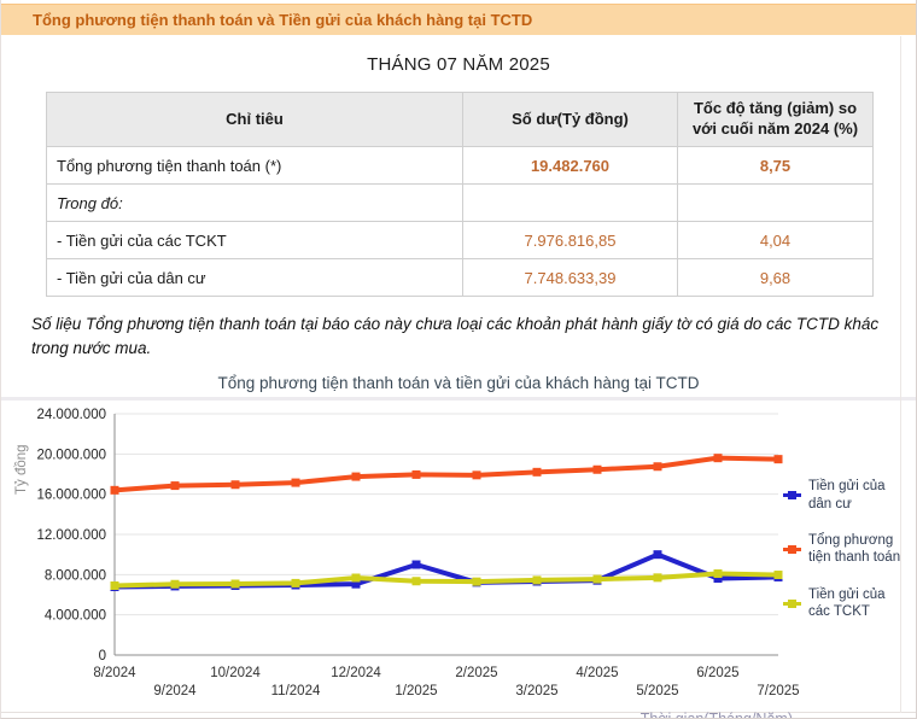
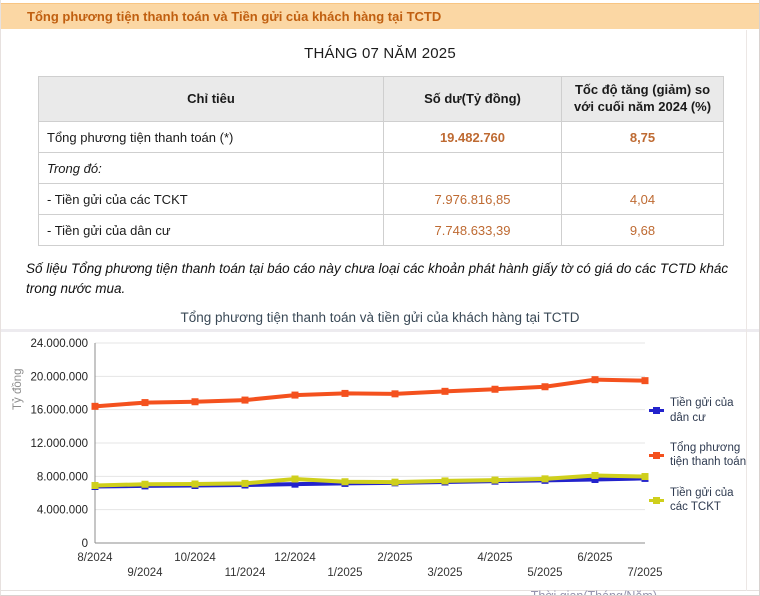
Tiền gửi của dân cư/1/2025: 9000000 -> 7000000
Tiền gửi của dân cư/5/2025: 10000000 -> 8000000
